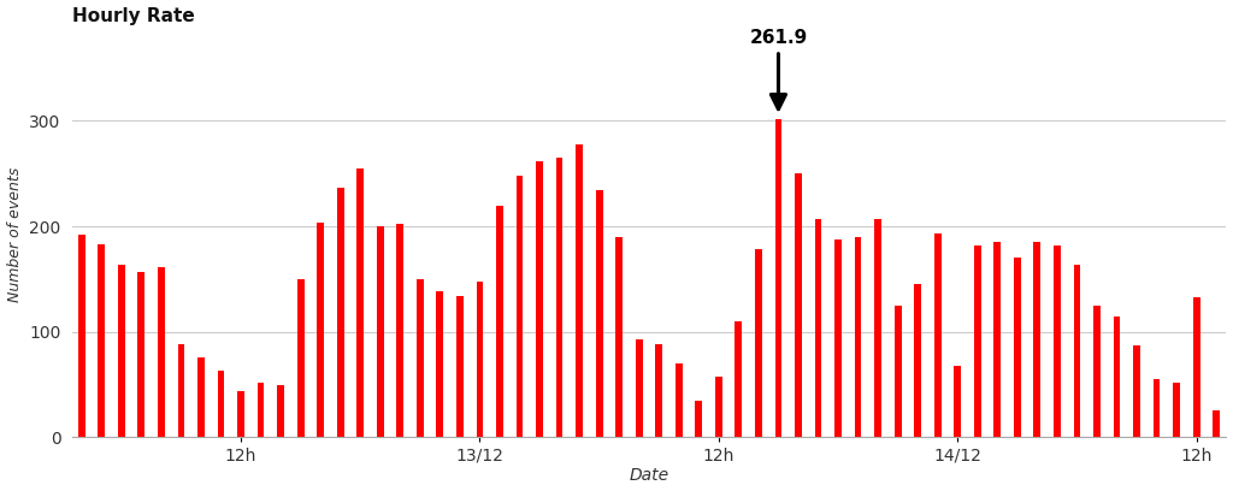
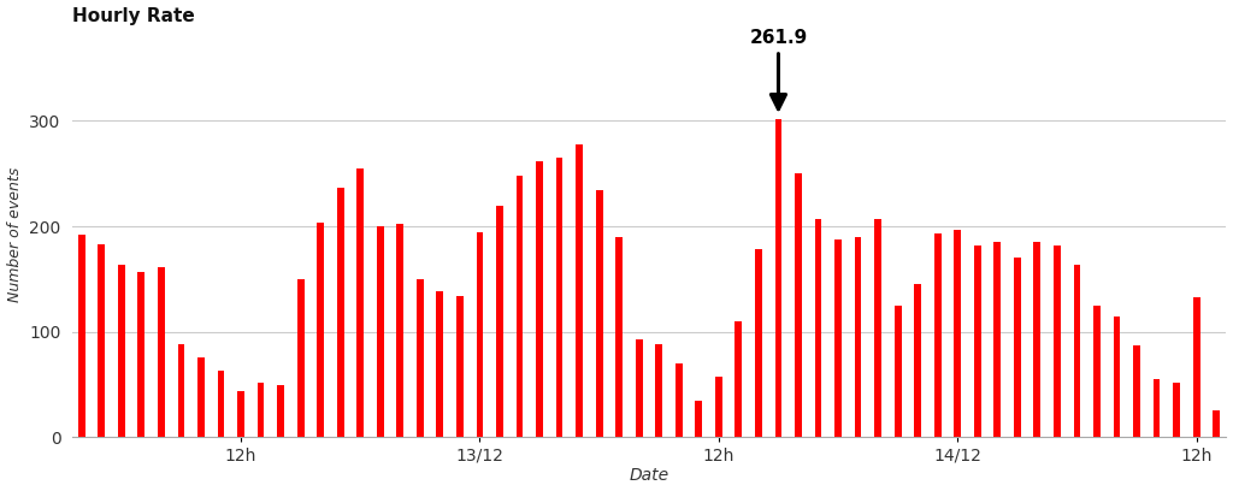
13/12: 148 -> 194
14/12: 68 -> 197
